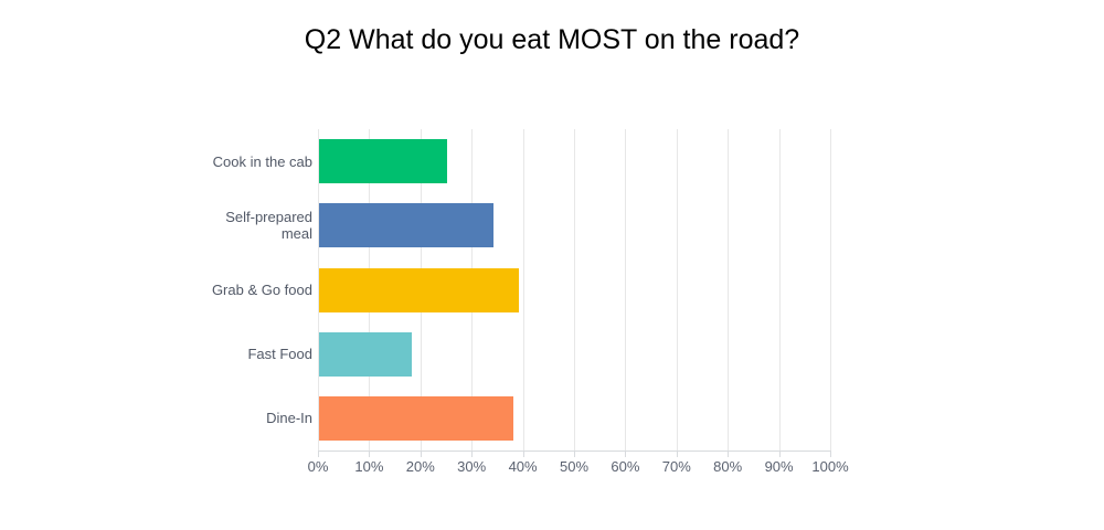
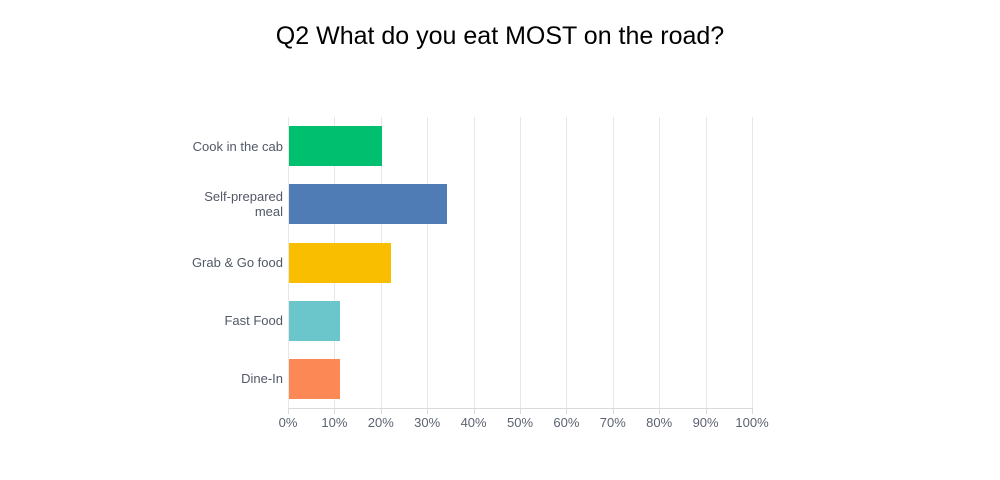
Cook in the cab: 25% -> 20%
Grab & Go food: 39% -> 22%
Fast Food: 18% -> 11%
Dine-In: 38% -> 11%
